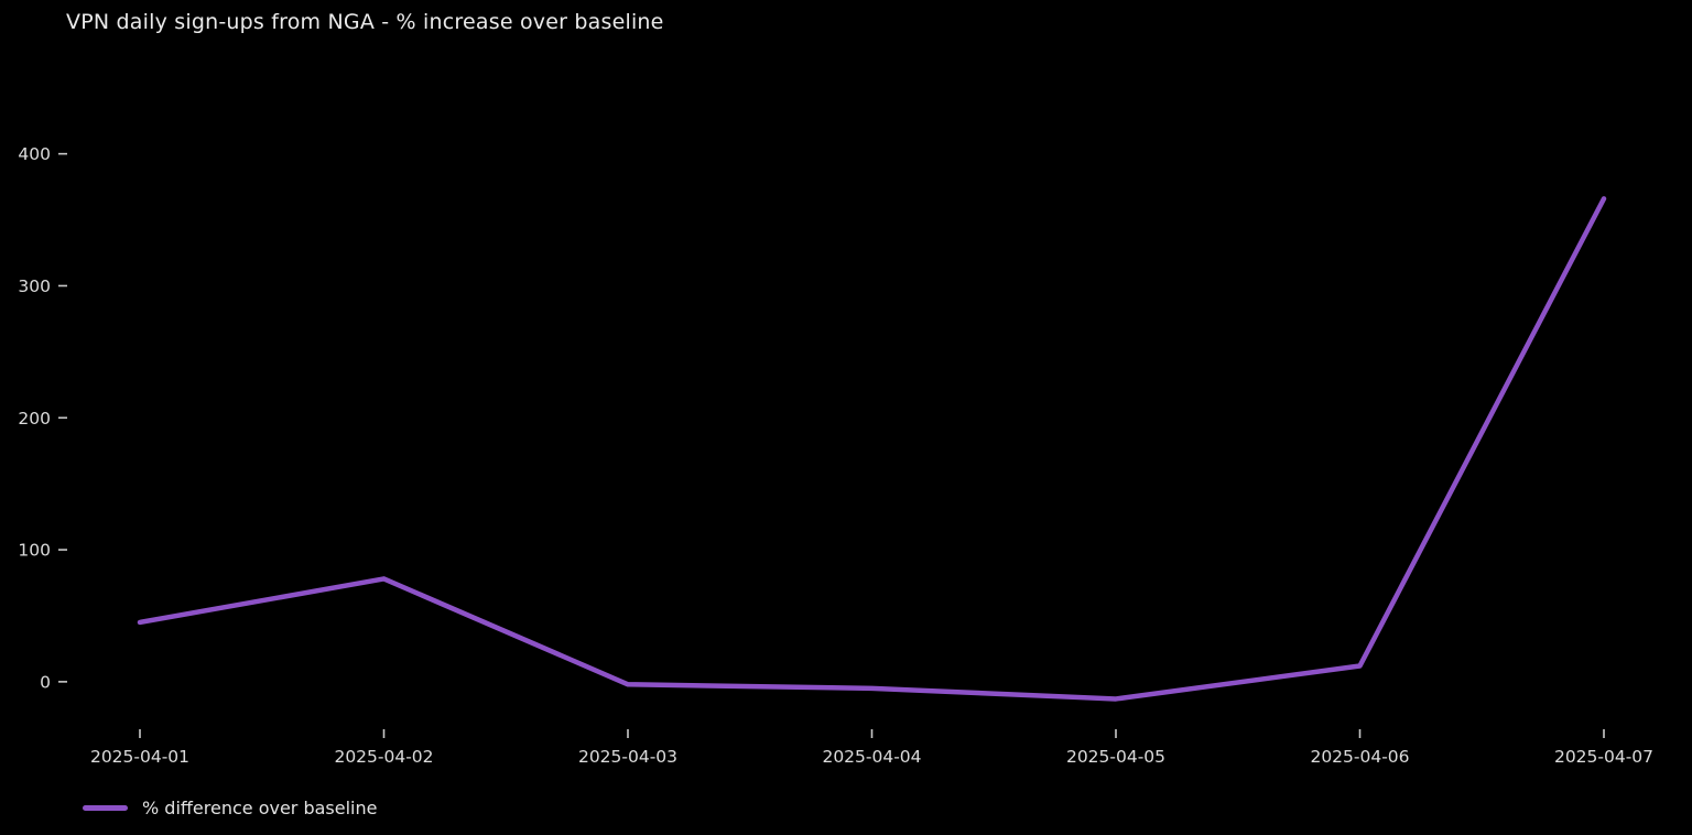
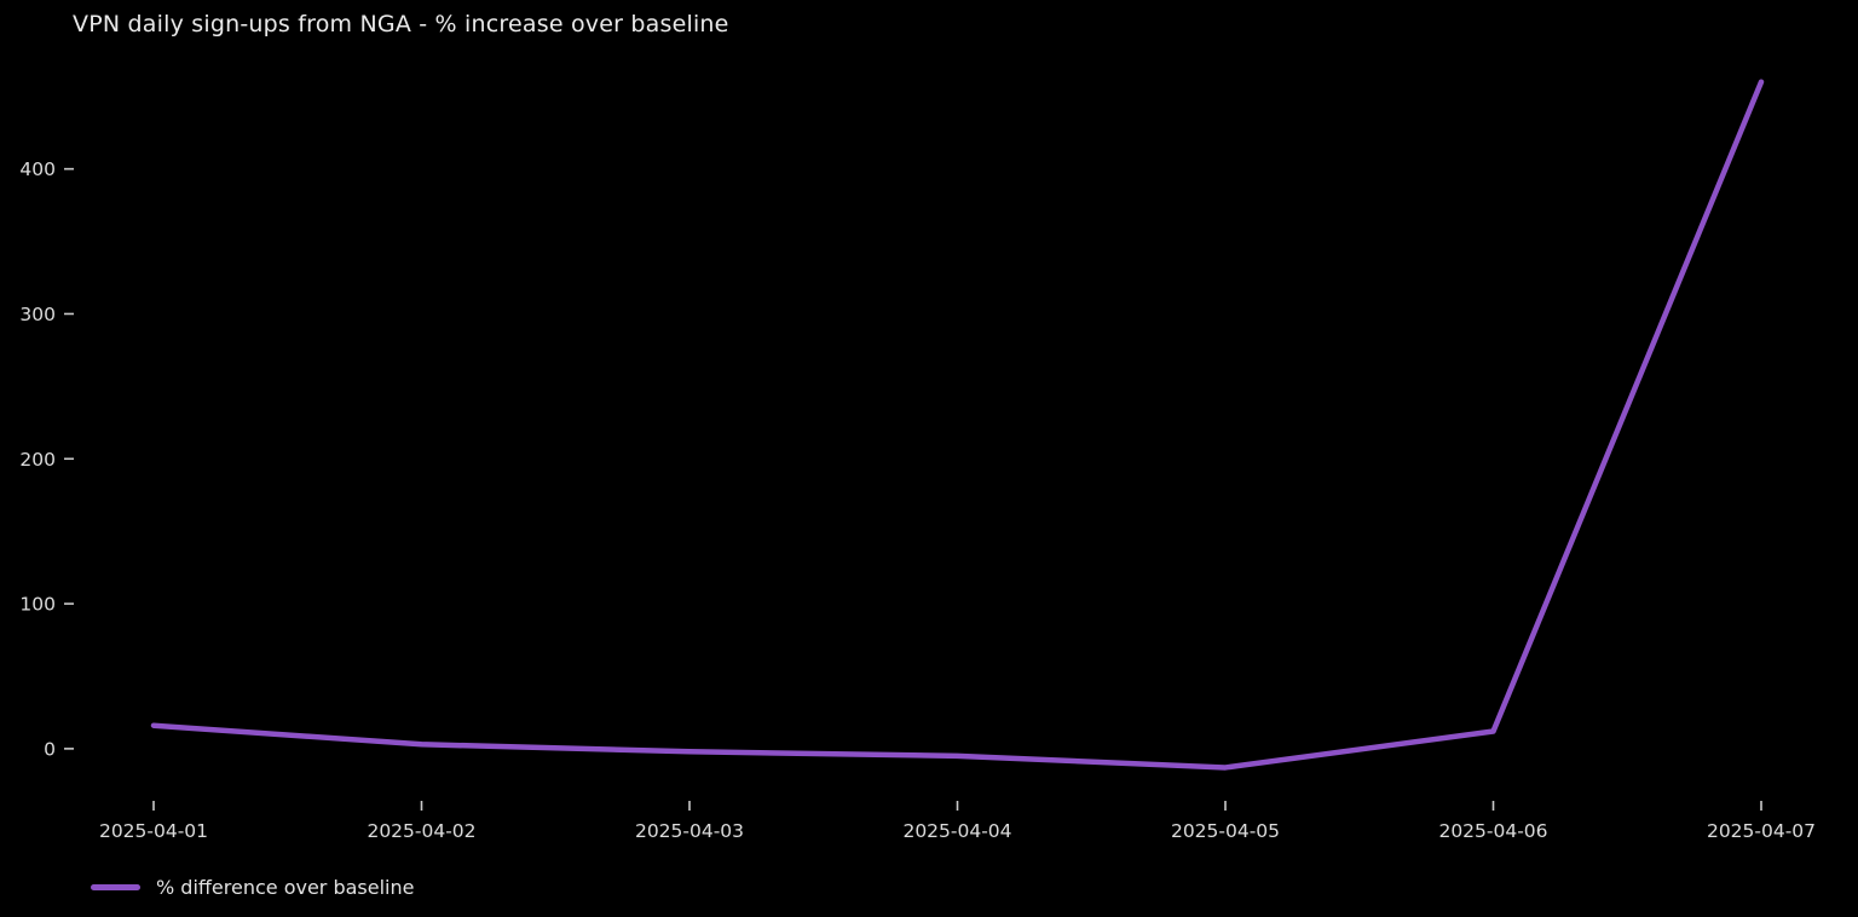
2025-04-01: 45 -> 16
2025-04-02: 78 -> 3
2025-04-07: 366 -> 460
